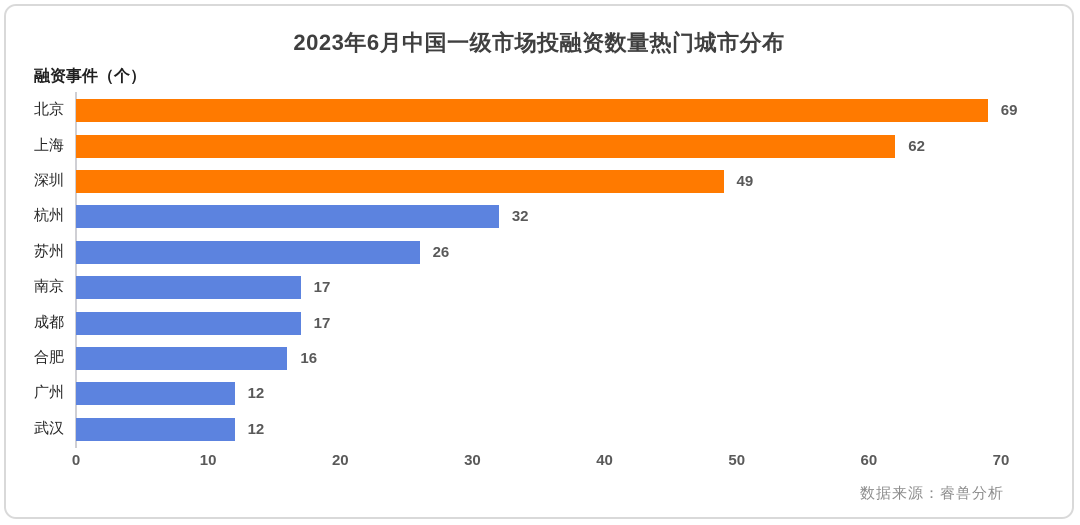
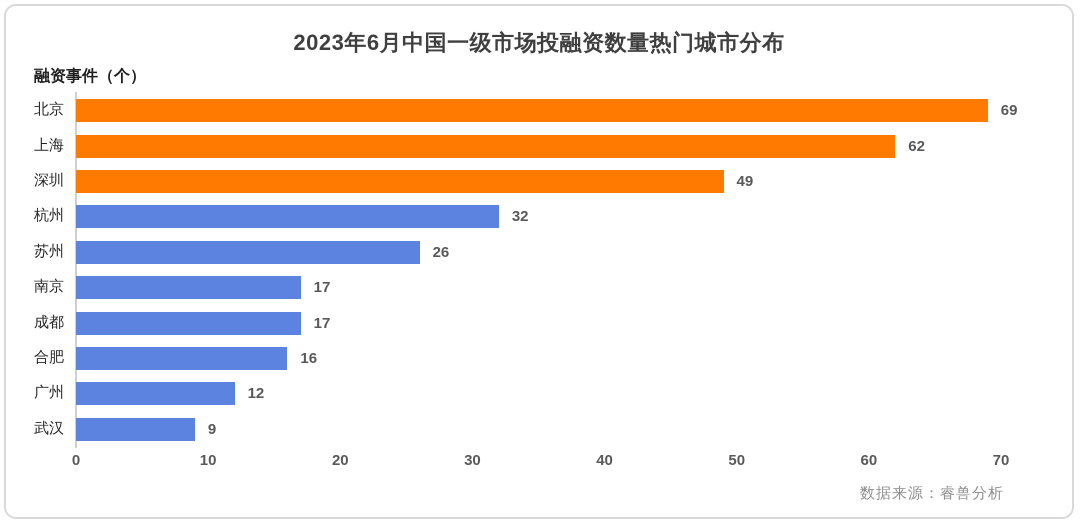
武汉: 12 -> 9
